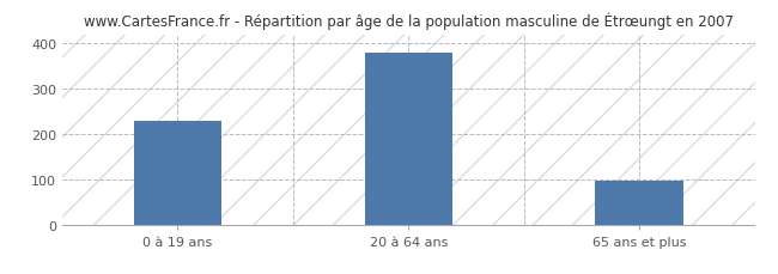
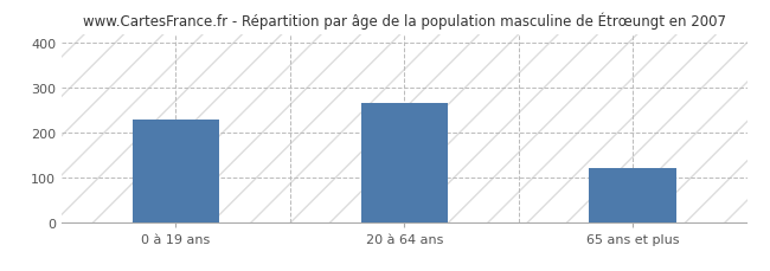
20 à 64 ans: 380 -> 265
65 ans et plus: 96 -> 120
